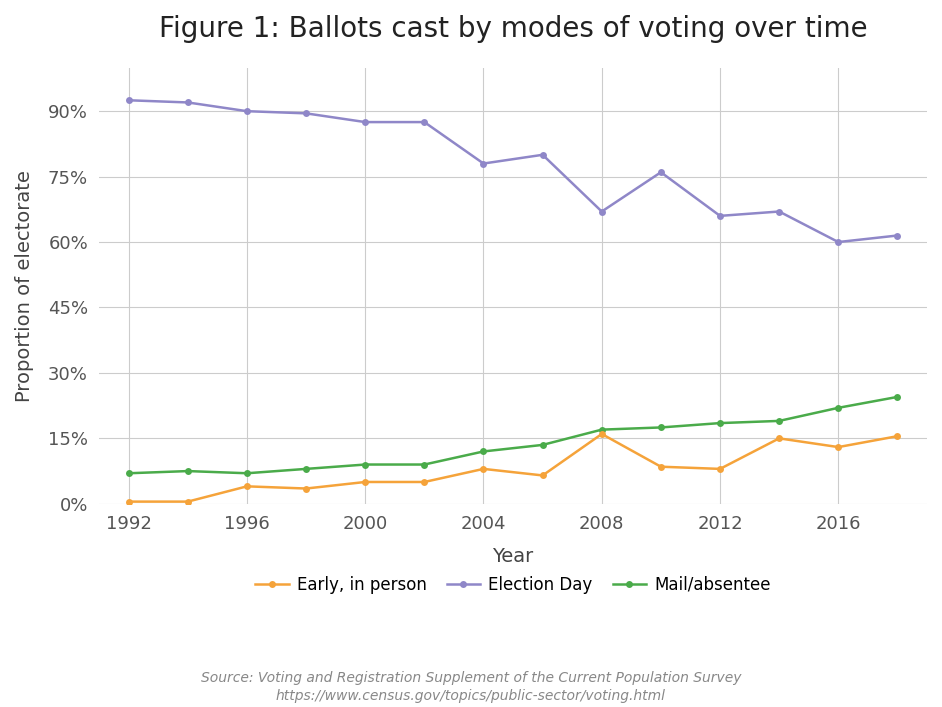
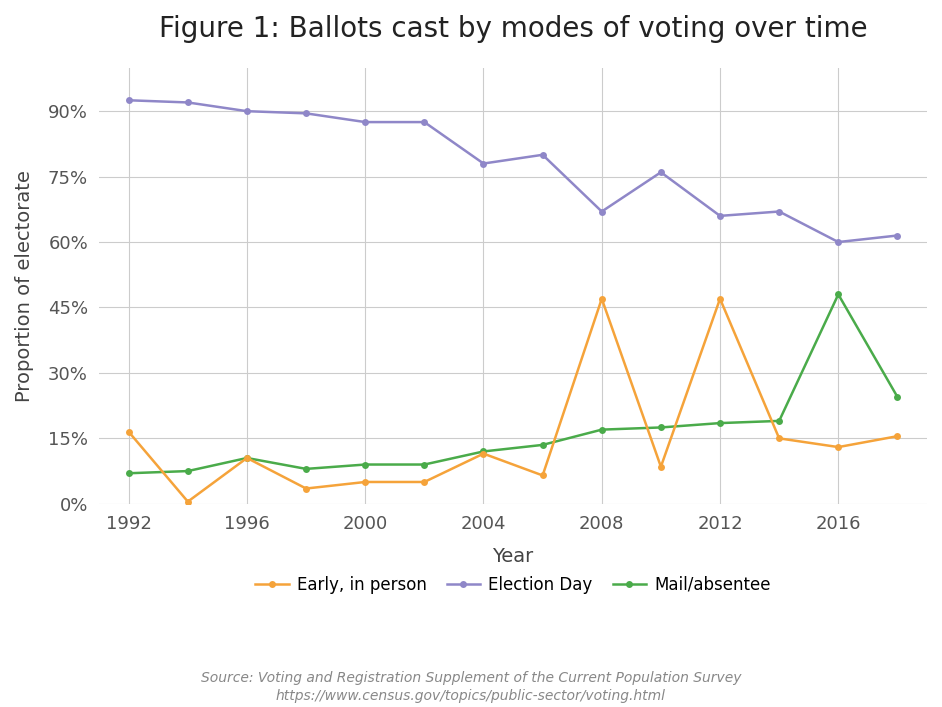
Early, in person/1992: 0.5% -> 16.5%
Early, in person/1996: 4.0% -> 10.5%
Mail/absentee/1996: 7.0% -> 10.5%
Early, in person/2004: 8.0% -> 11.5%
Early, in person/2008: 16.0% -> 47.0%
Early, in person/2012: 8.0% -> 47.0%
Mail/absentee/2016: 22.0% -> 48.0%
